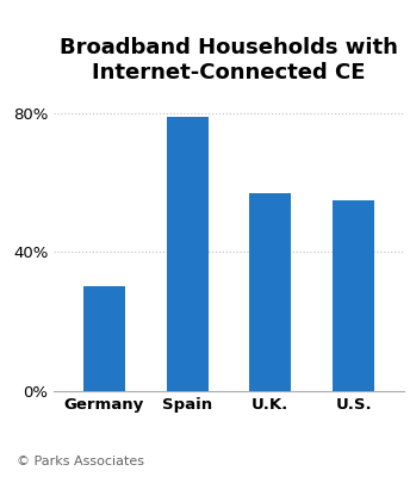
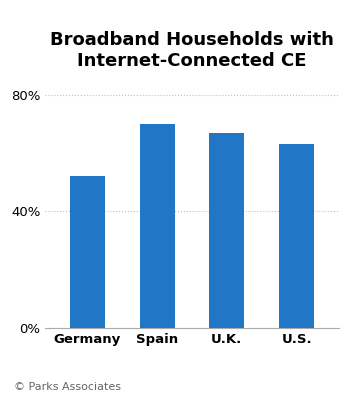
Germany: 30% -> 52%
Spain: 79% -> 70%
U.K.: 57% -> 67%
U.S.: 55% -> 63%
